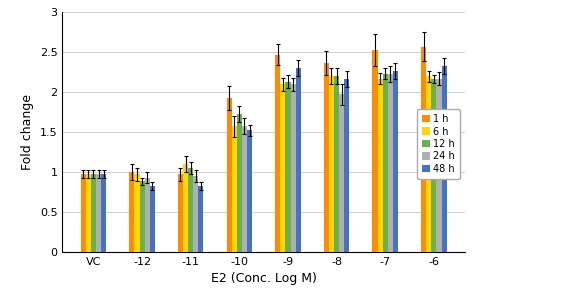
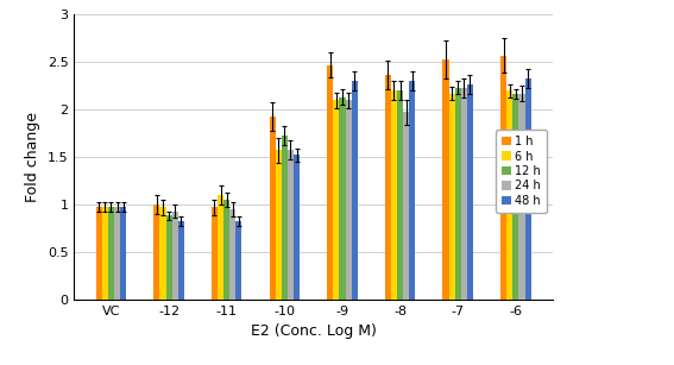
48 h/-8: 2.16 -> 2.30
